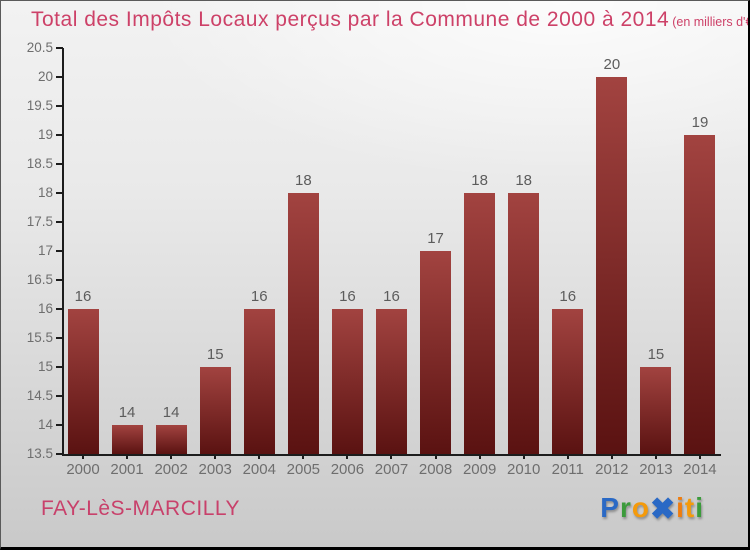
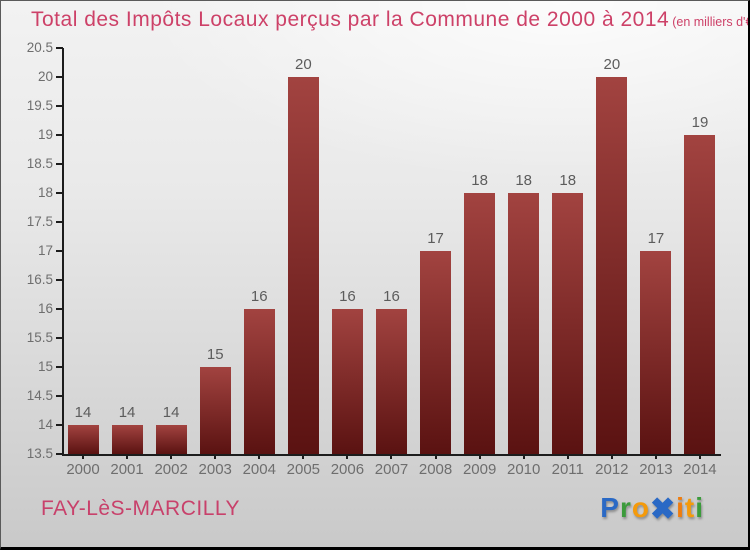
2000: 16 -> 14
2005: 18 -> 20
2011: 16 -> 18
2013: 15 -> 17
